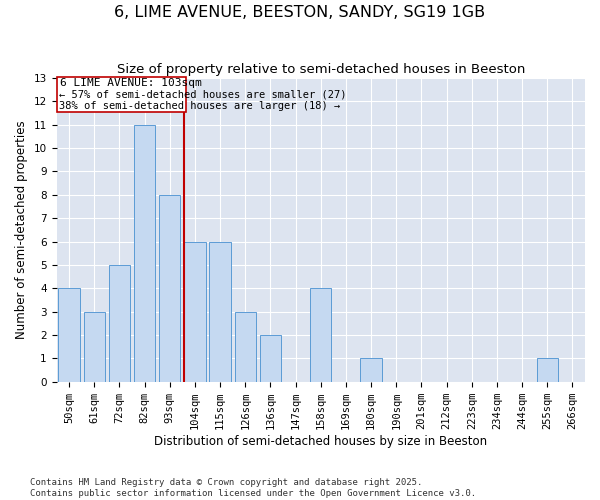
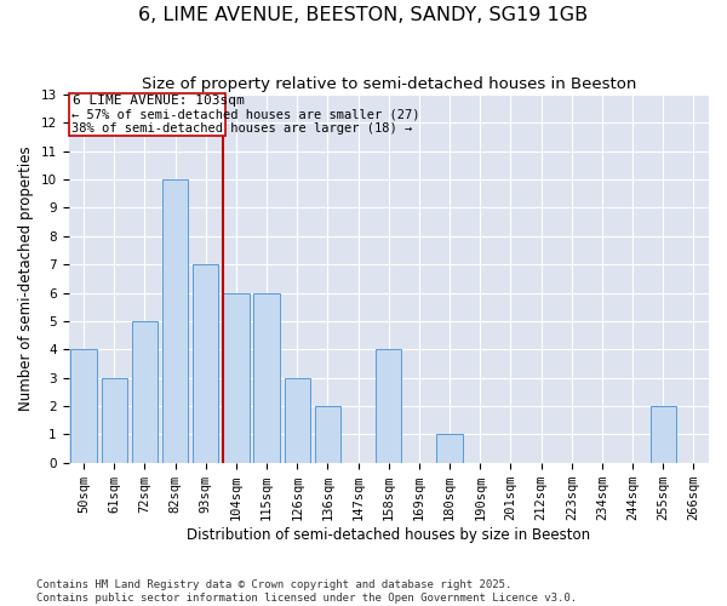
82sqm: 11 -> 10
93sqm: 8 -> 7
255sqm: 1 -> 2
